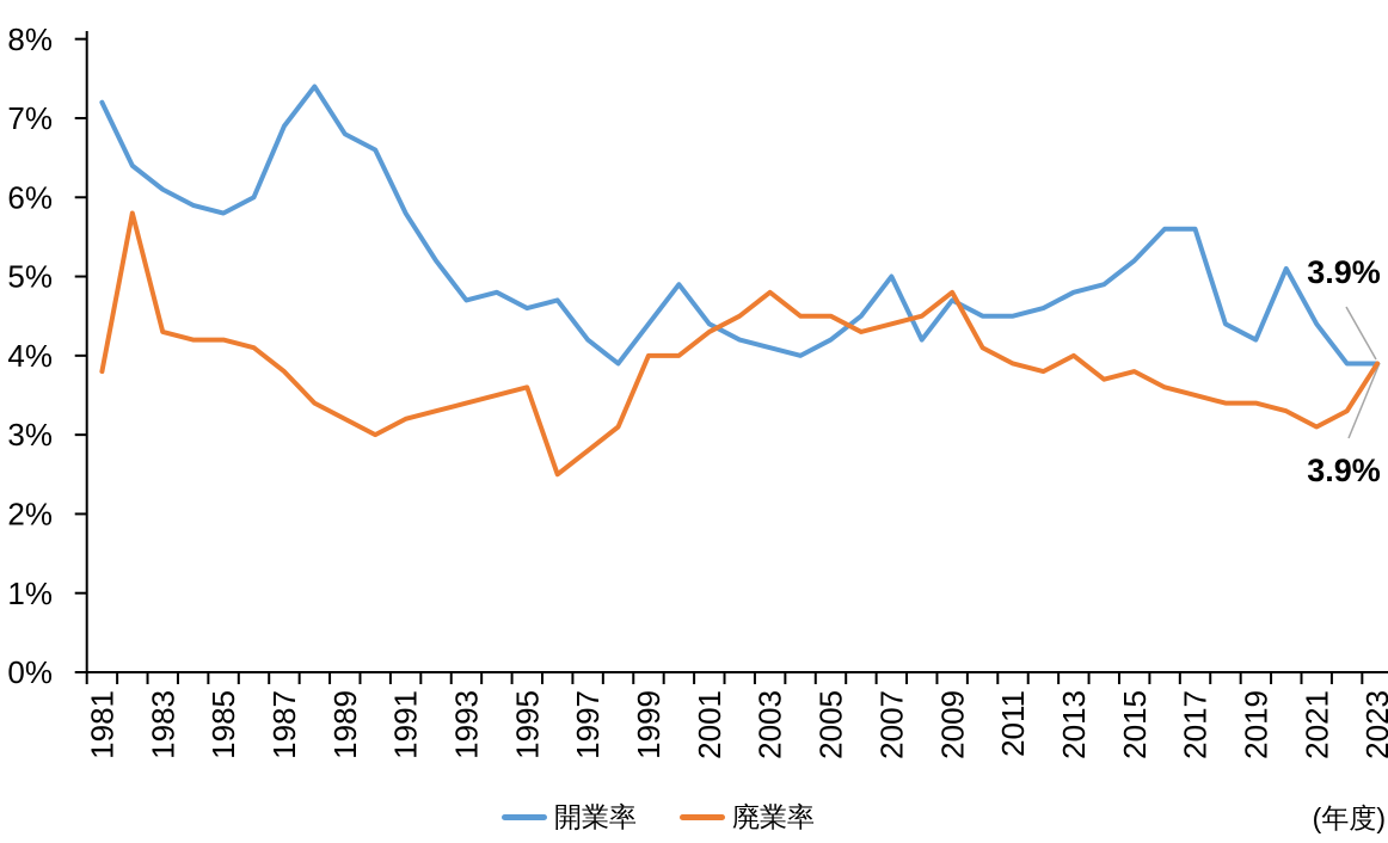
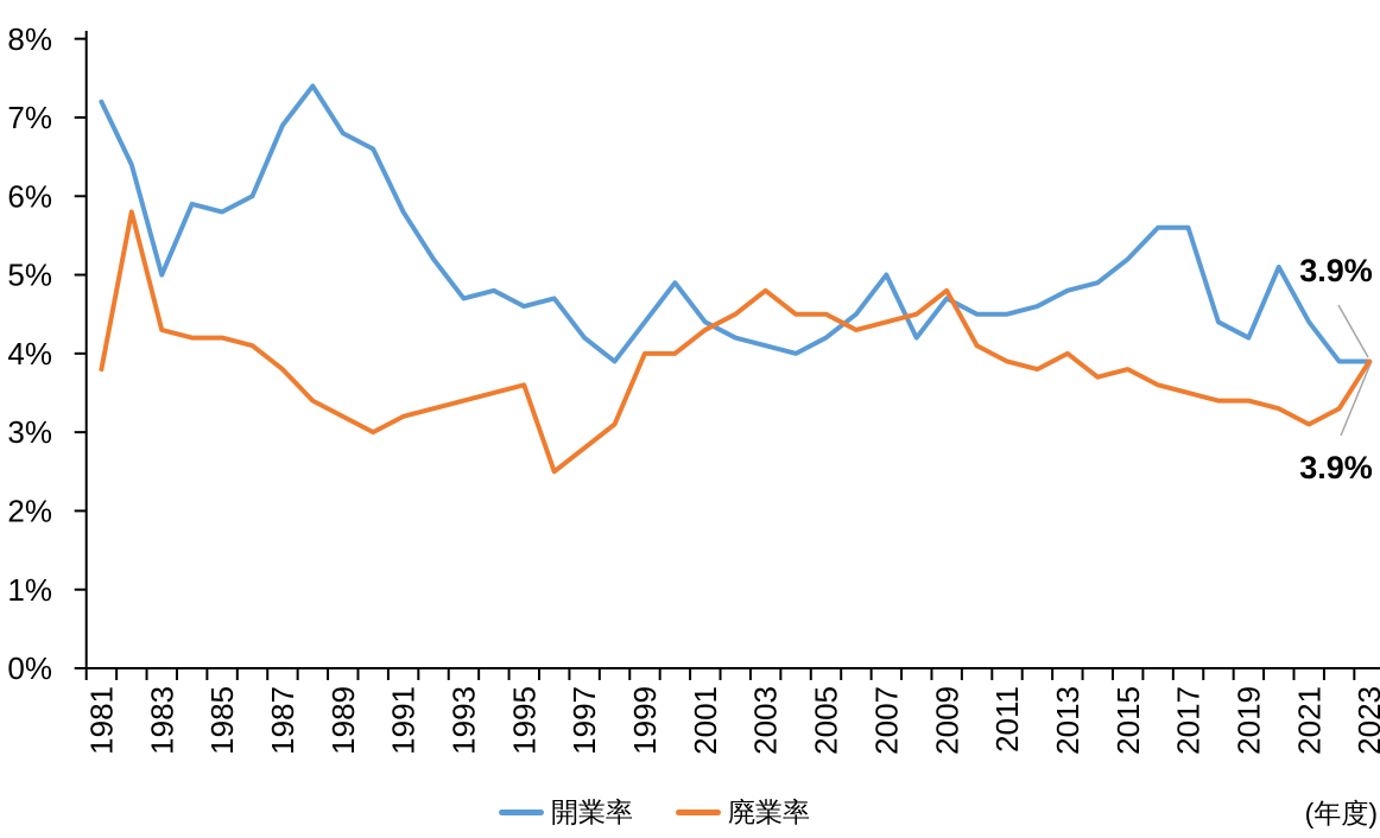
開業率/1983: 6.1% -> 5.0%
